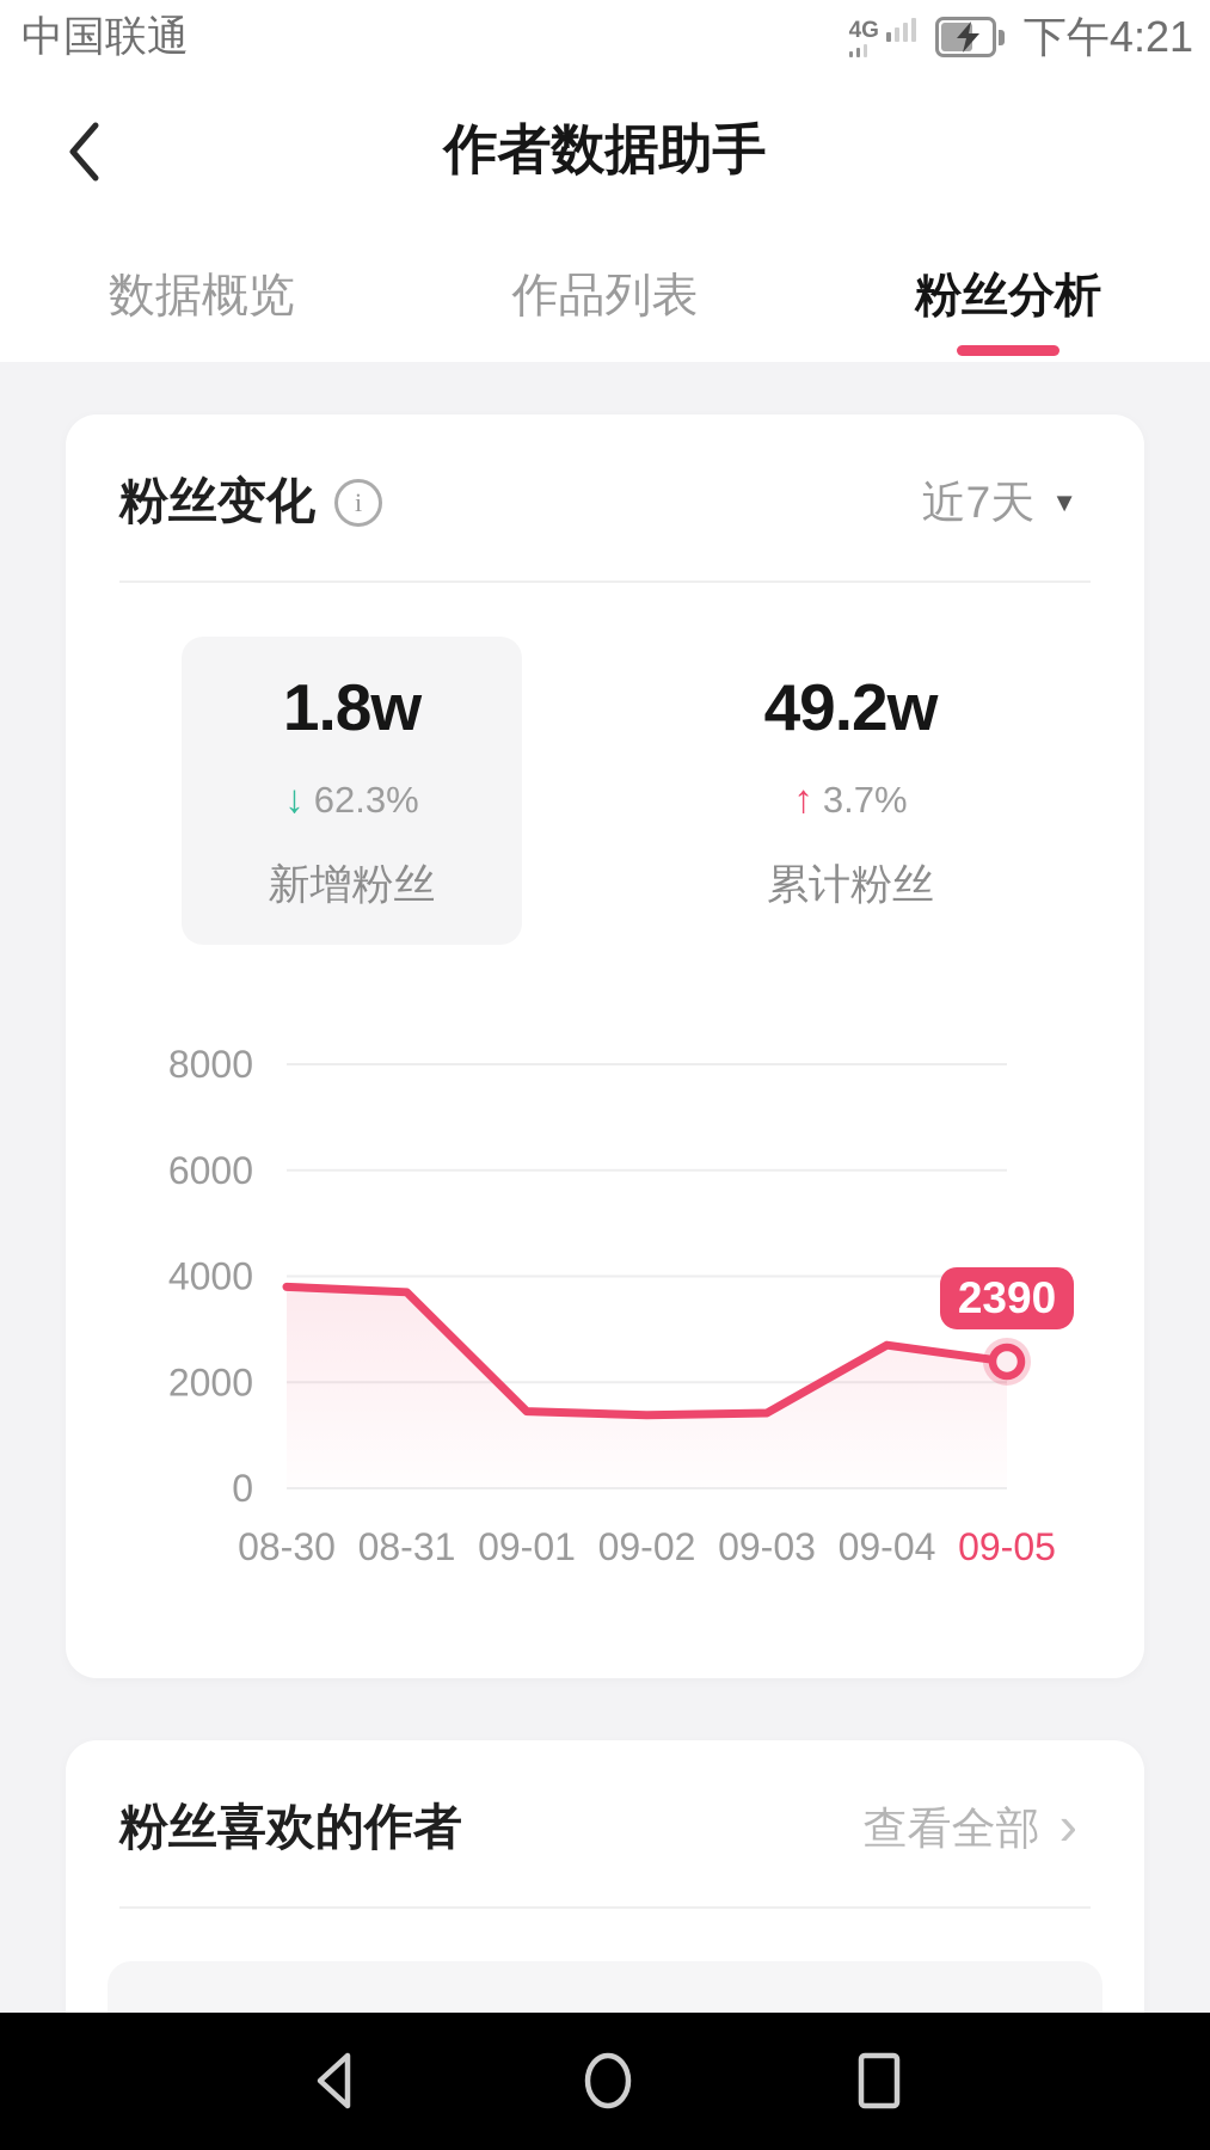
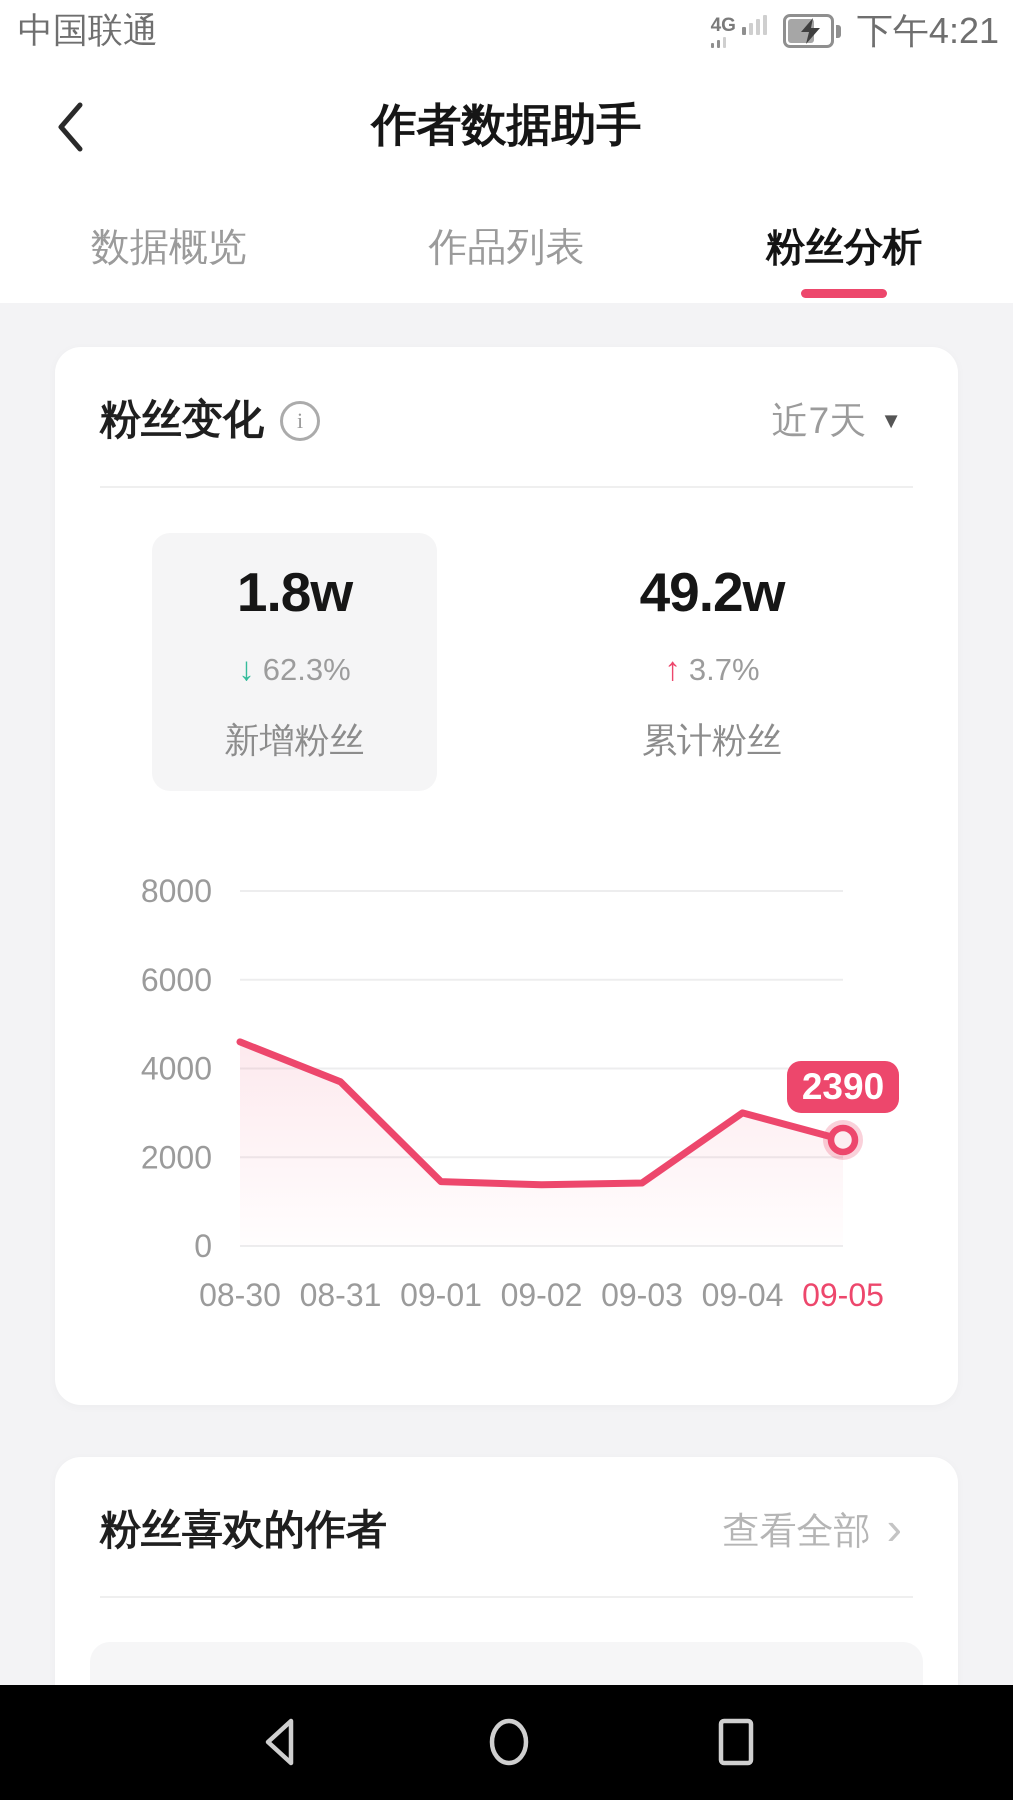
08-30: 3800 -> 4600
09-04: 2700 -> 3000
